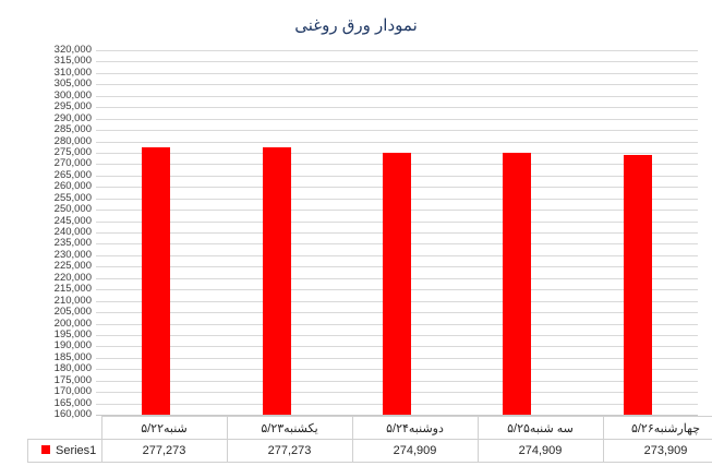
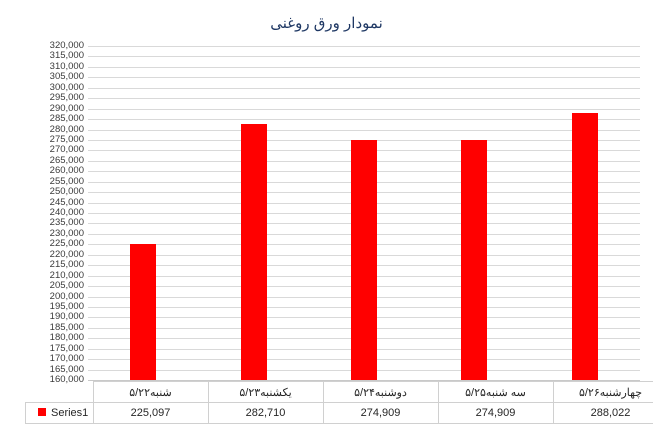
شنبه۵/۲۲: 277,273 -> 225,097
یکشنبه۵/۲۳: 277,273 -> 282,710
چهارشنبه۵/۲۶: 273,909 -> 288,022
